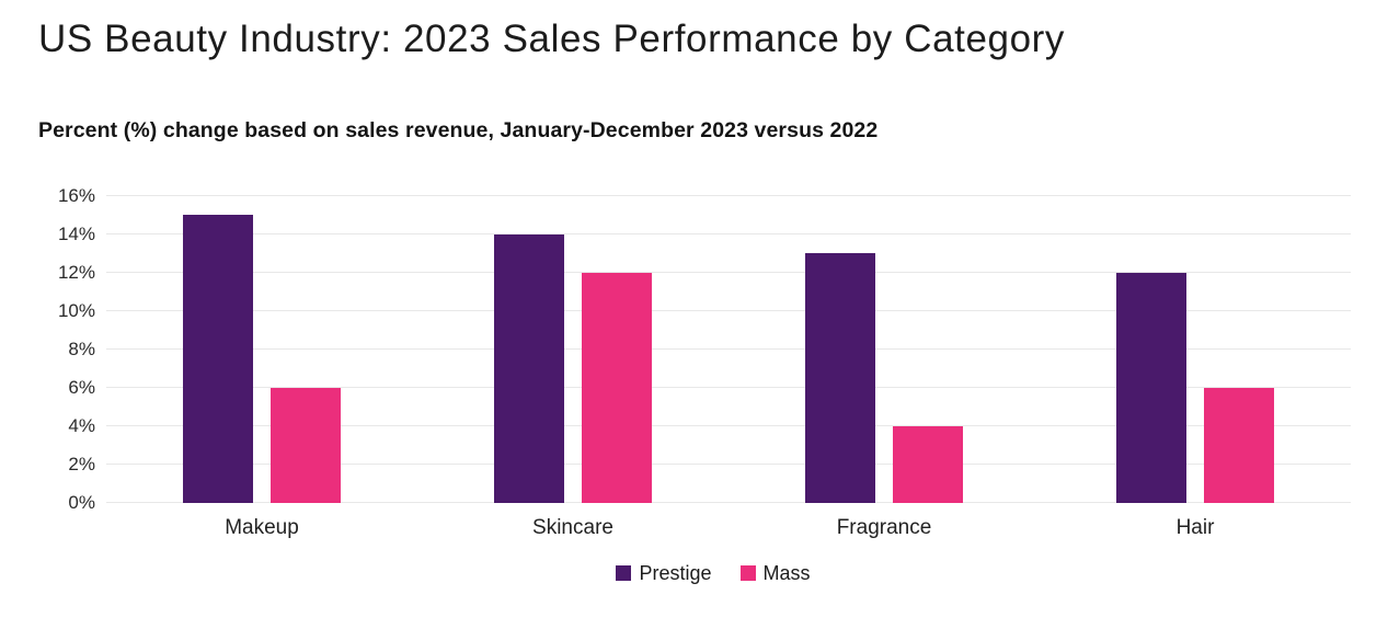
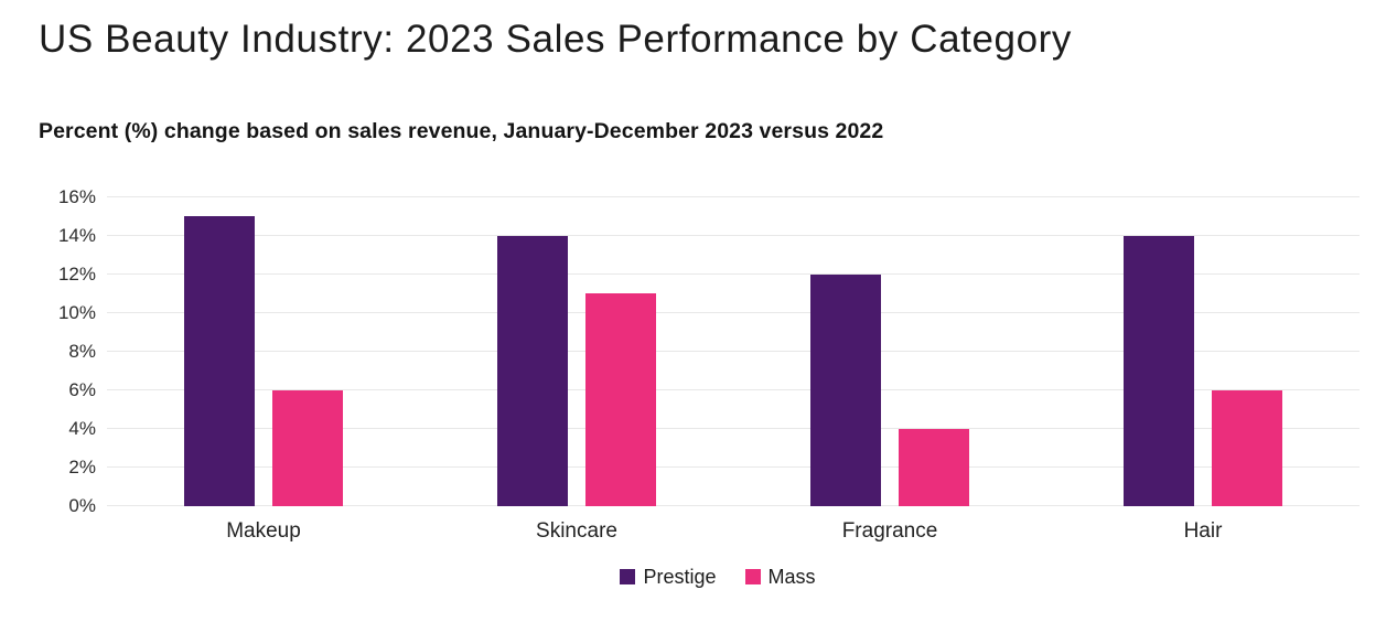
Mass/Skincare: 12% -> 11%
Prestige/Fragrance: 13% -> 12%
Prestige/Hair: 12% -> 14%
